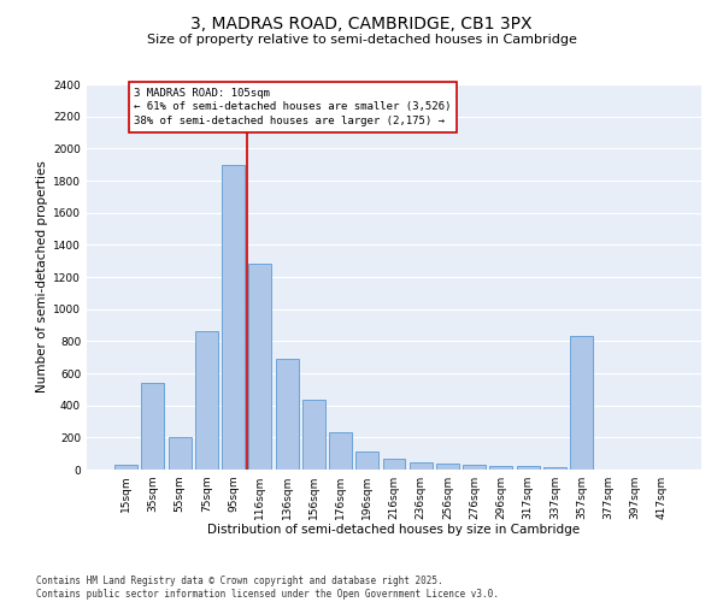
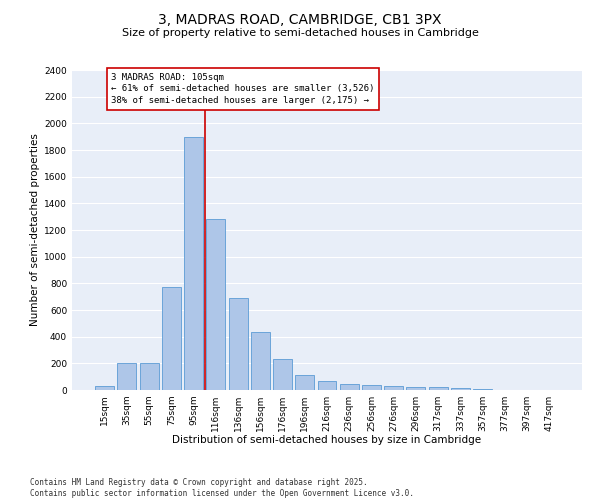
35sqm: 540 -> 200
75sqm: 860 -> 770
357sqm: 830 -> 0
